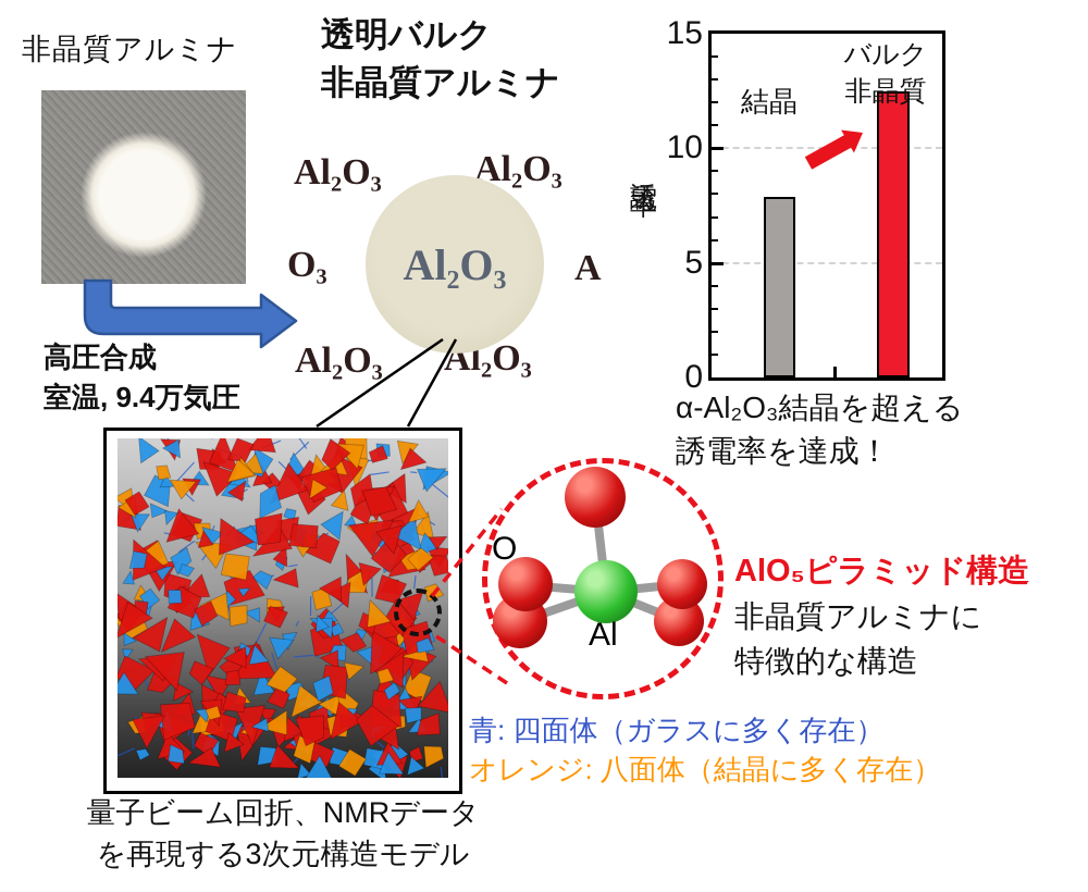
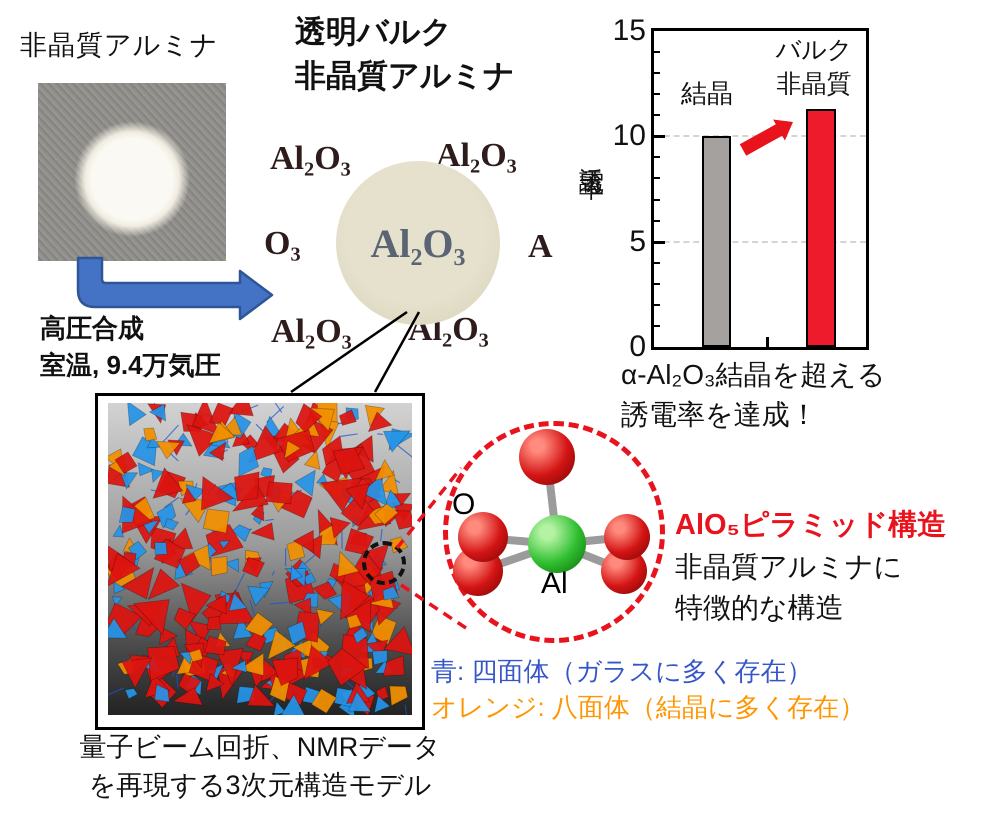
結晶: 7.9 -> 10.0
バルク非晶質: 12.5 -> 11.3
